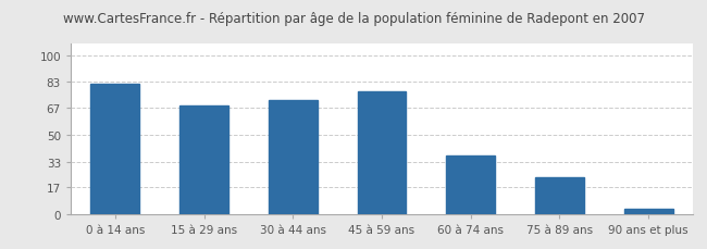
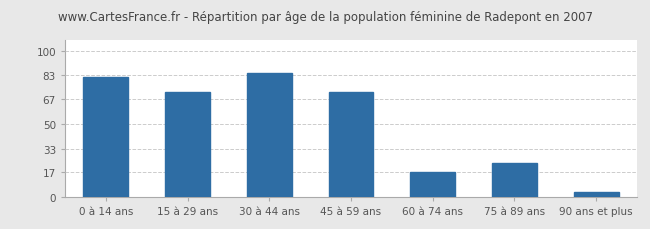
15 à 29 ans: 68 -> 72
30 à 44 ans: 72 -> 85
45 à 59 ans: 77 -> 72
60 à 74 ans: 37 -> 17
